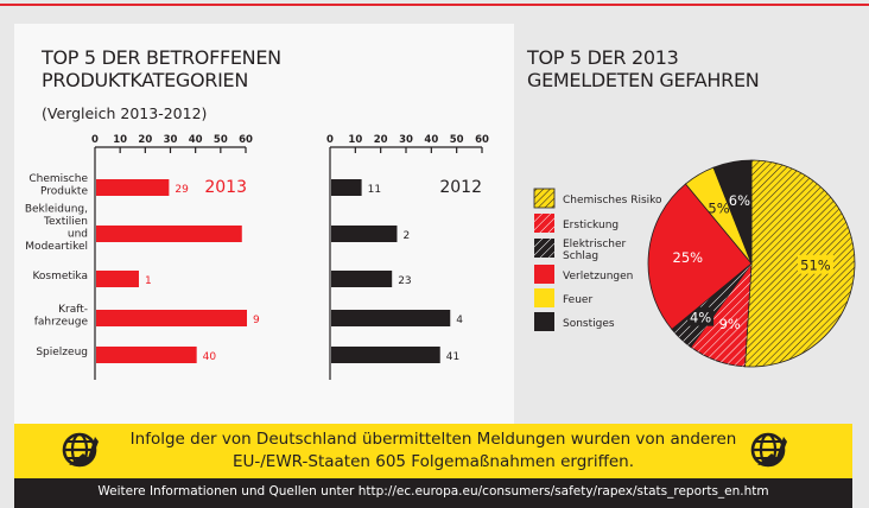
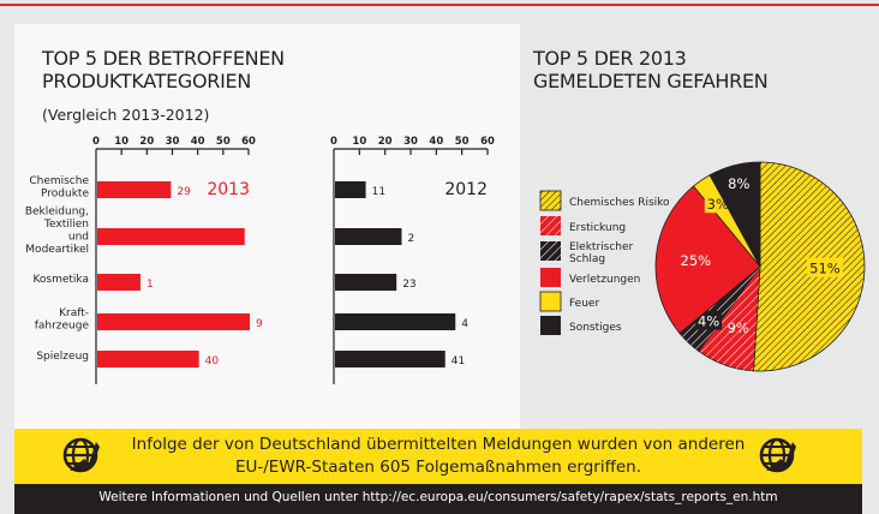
TOP 5 DER 2013 GEMELDETEN GEFAHREN/Feuer: 5% -> 3%
TOP 5 DER 2013 GEMELDETEN GEFAHREN/Sonstiges: 6% -> 8%
